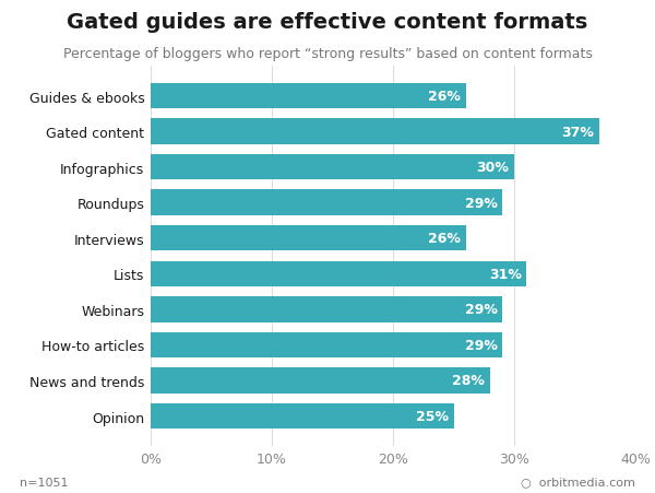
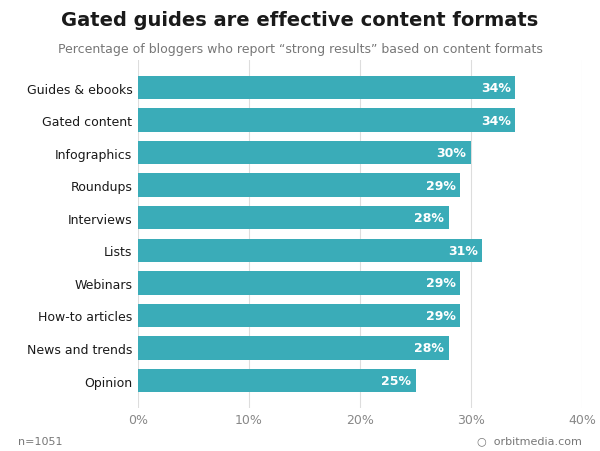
Guides & ebooks: 26% -> 34%
Gated content: 37% -> 34%
Interviews: 26% -> 28%
